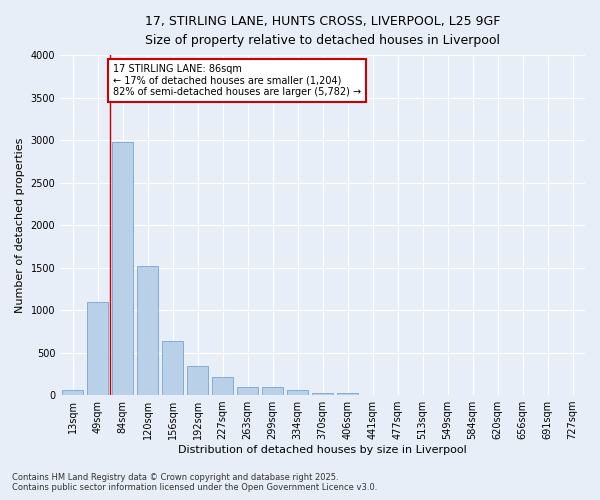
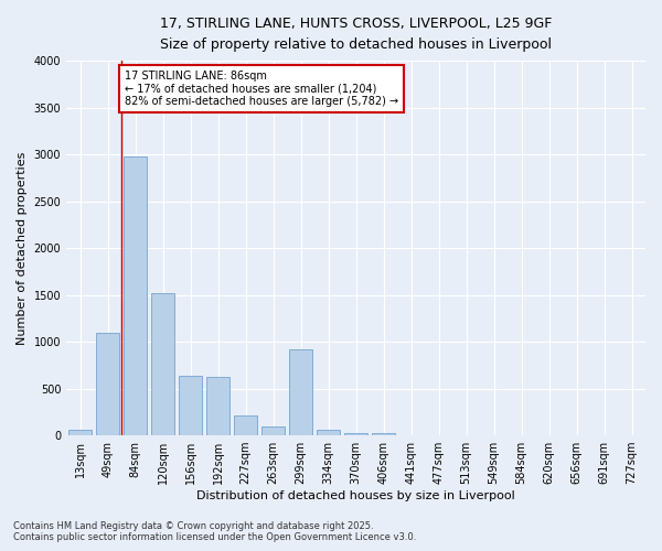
192sqm: 340 -> 620
299sqm: 90 -> 920
